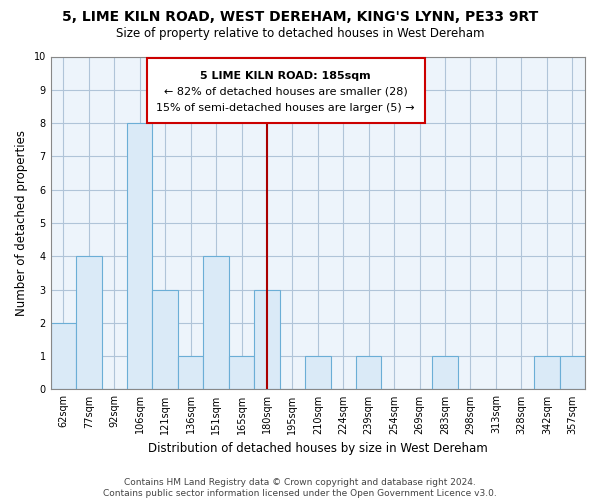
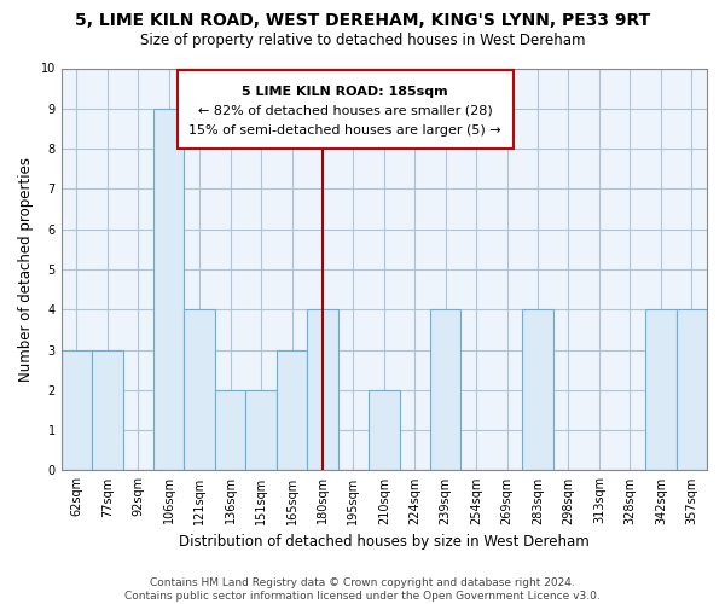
62sqm: 2 -> 3
77sqm: 4 -> 3
106sqm: 8 -> 9
121sqm: 3 -> 4
136sqm: 1 -> 2
151sqm: 4 -> 2
165sqm: 1 -> 3
180sqm: 3 -> 4
210sqm: 1 -> 2
239sqm: 1 -> 4
283sqm: 1 -> 4
342sqm: 1 -> 4
357sqm: 1 -> 4
